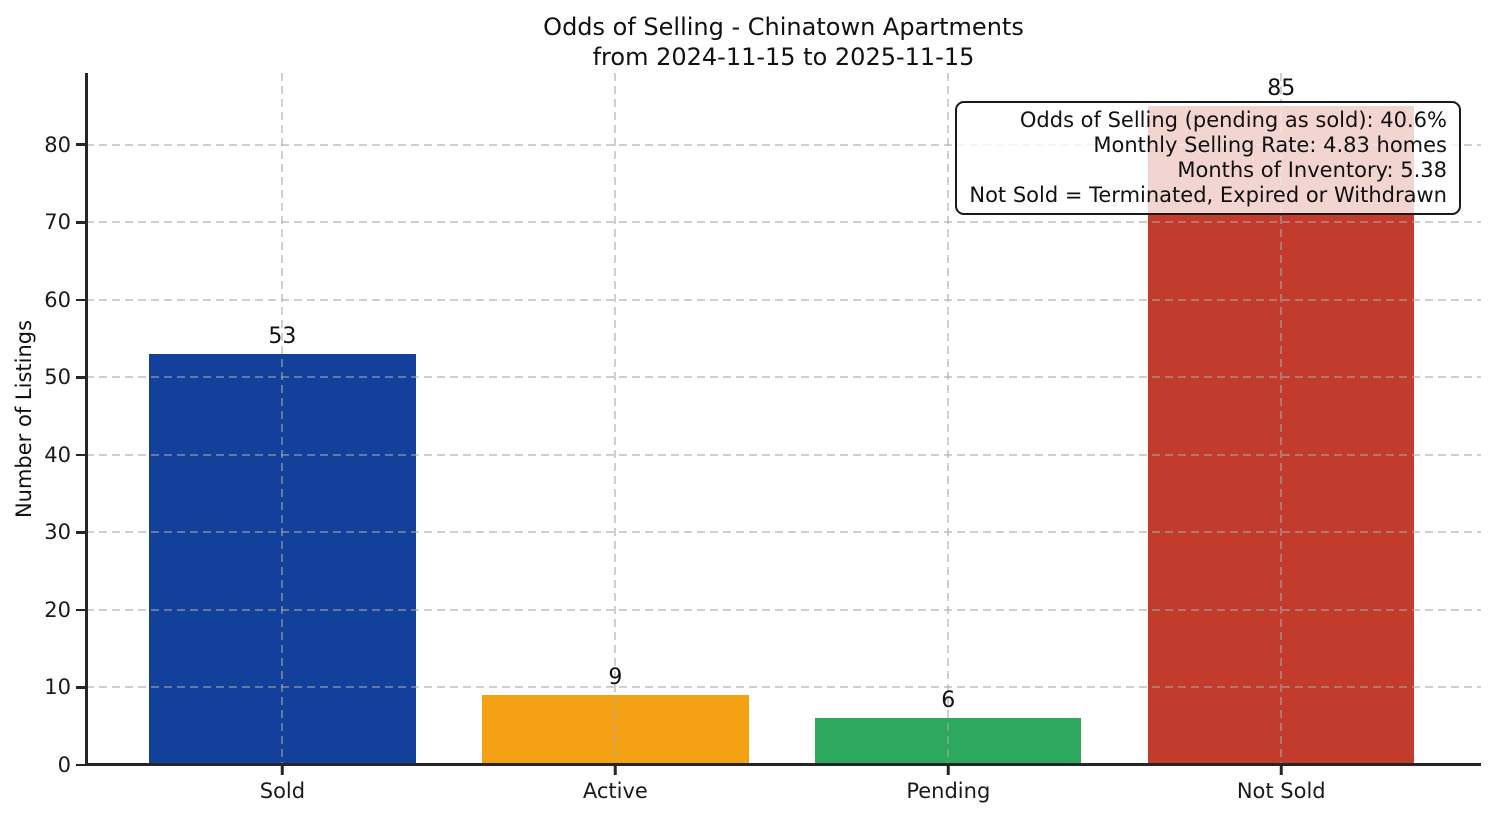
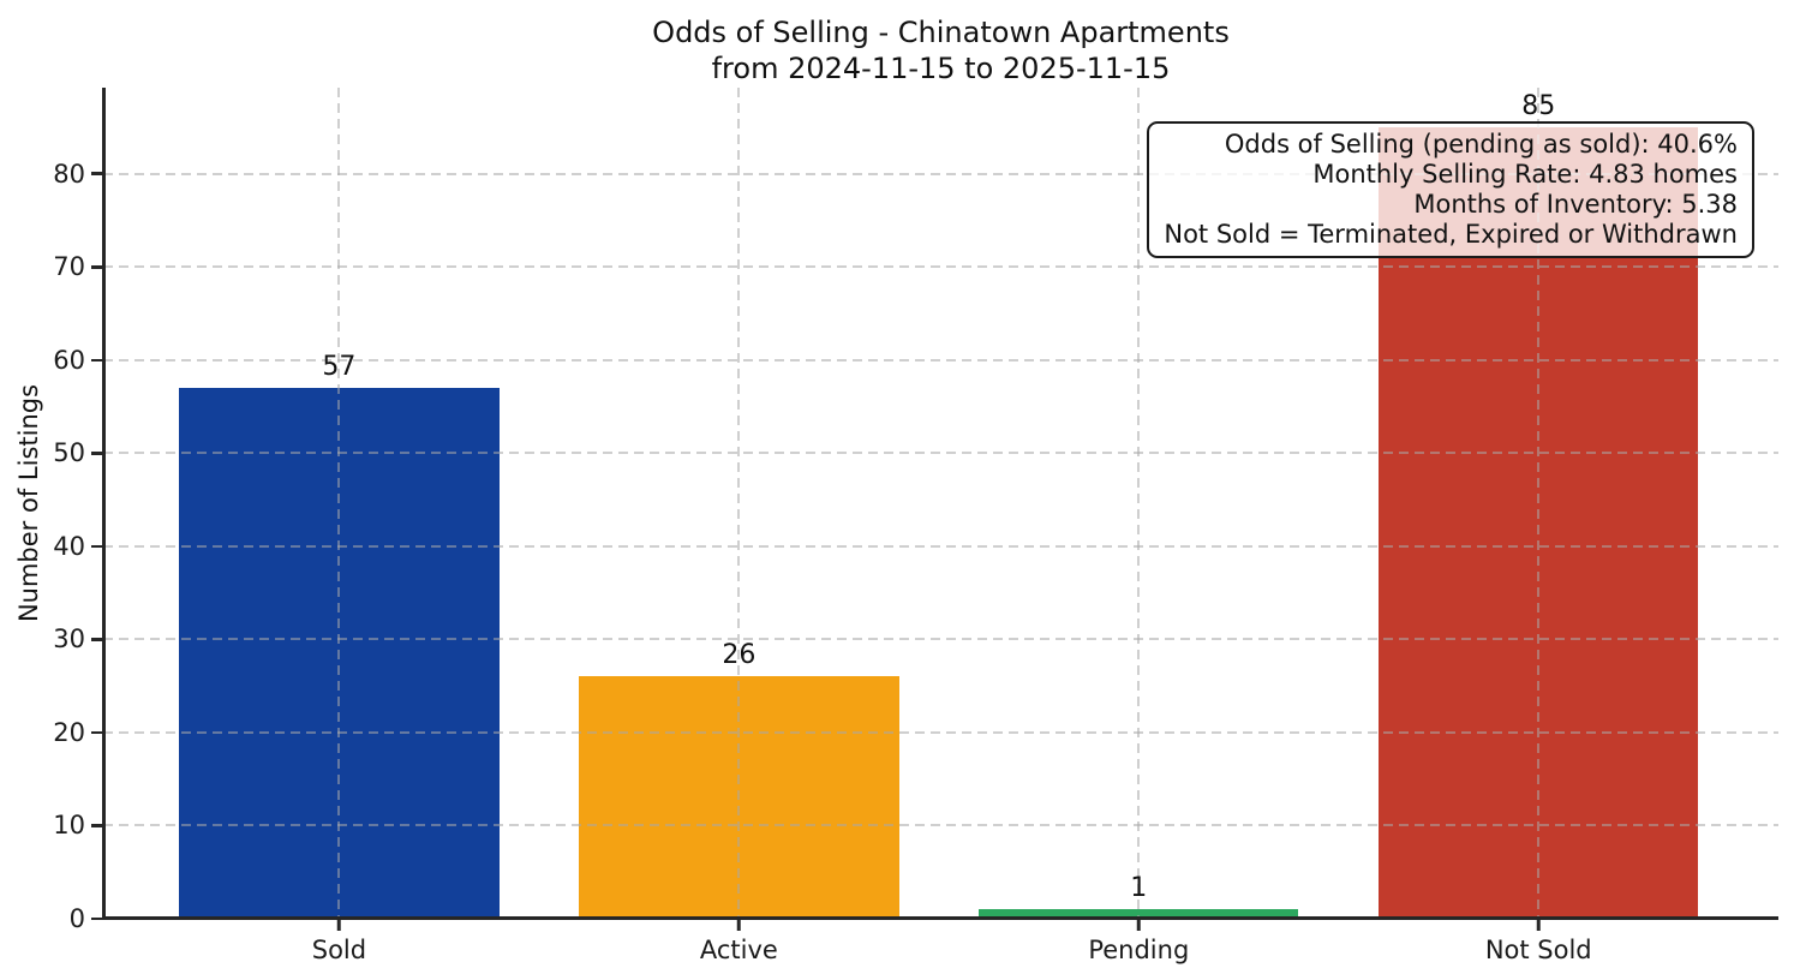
Sold: 53 -> 57
Active: 9 -> 26
Pending: 6 -> 1
